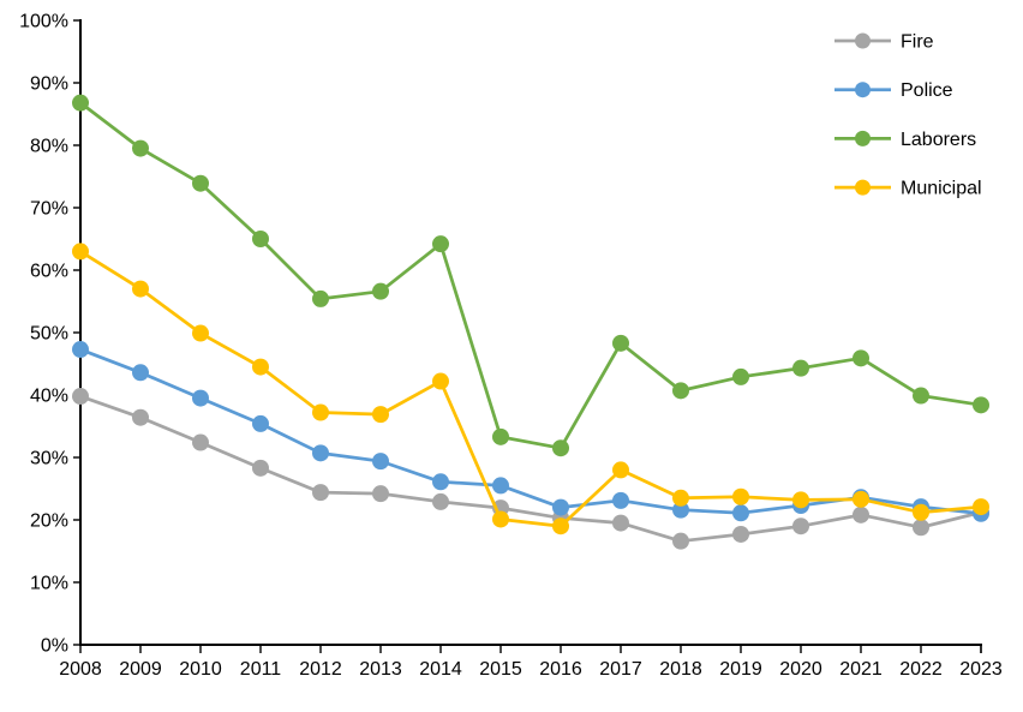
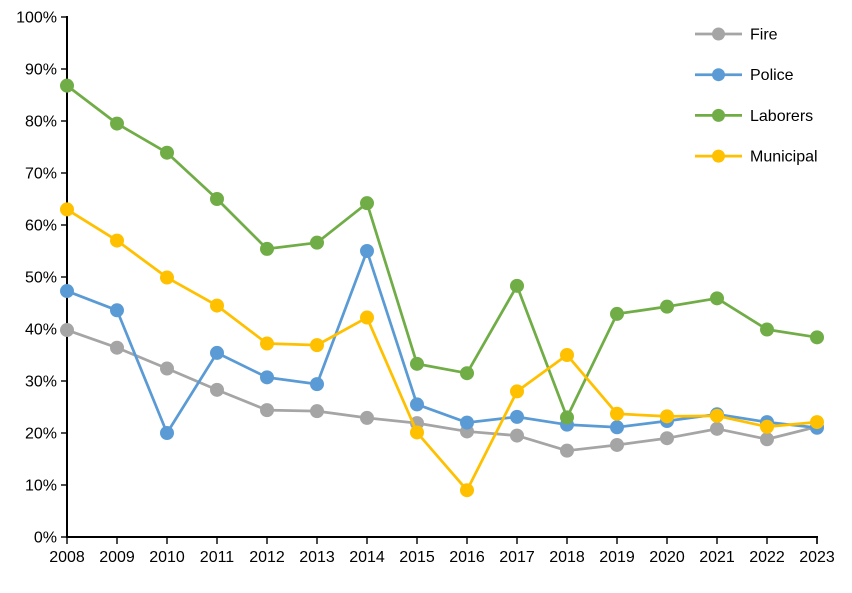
Police/2010: 40% -> 20%
Police/2014: 26% -> 55%
Municipal/2016: 19% -> 9%
Laborers/2018: 41% -> 23%
Municipal/2018: 24% -> 35%
